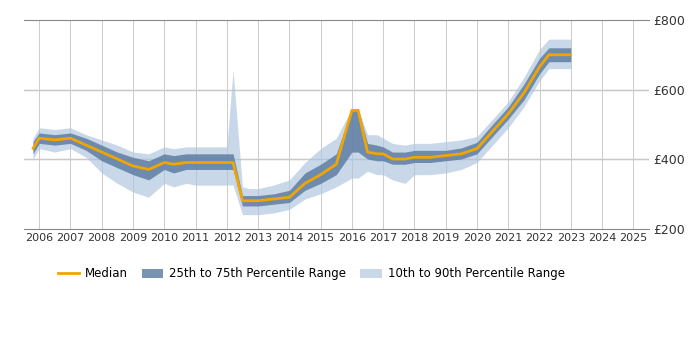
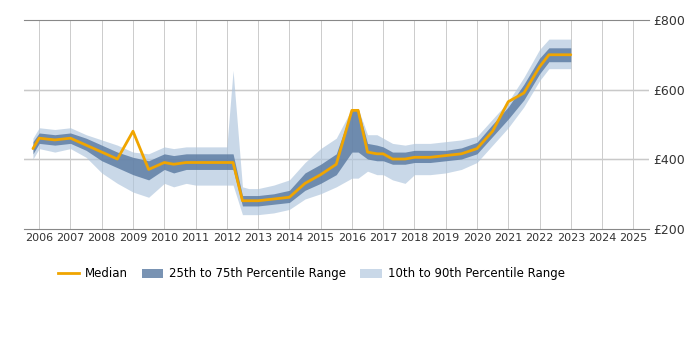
Median/2009: £380 -> £480
Median/2021: £530 -> £565
